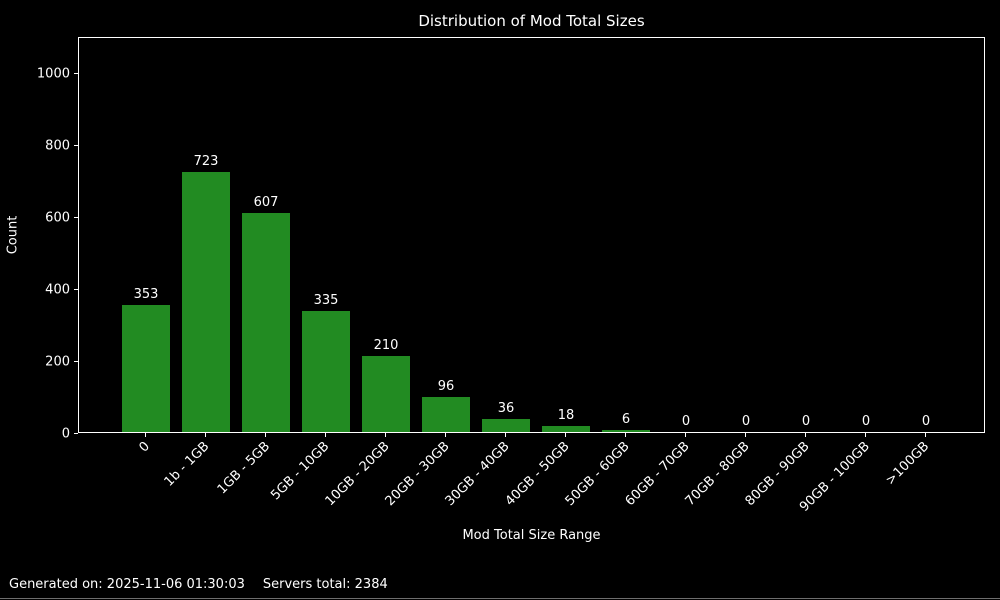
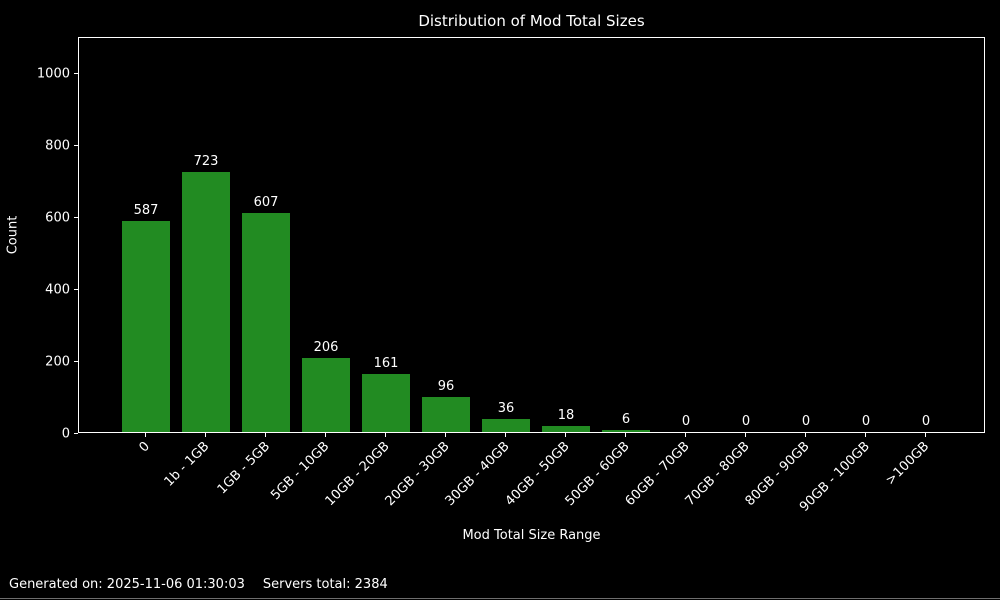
0: 353 -> 587
5GB - 10GB: 335 -> 206
10GB - 20GB: 210 -> 161
